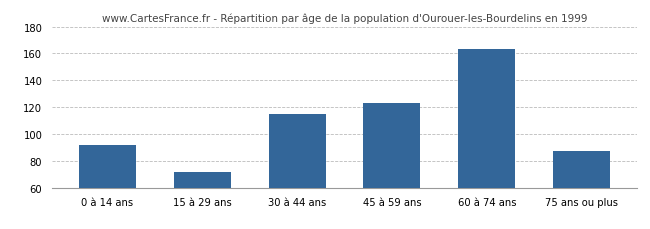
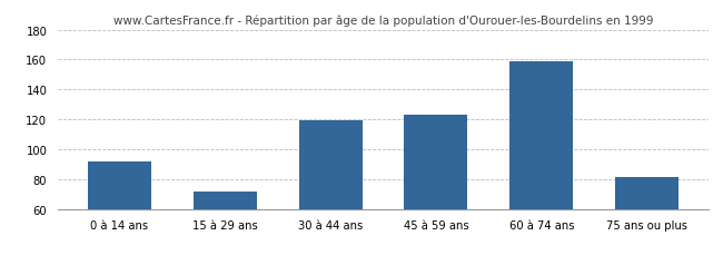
30 à 44 ans: 115 -> 119
60 à 74 ans: 163 -> 159
75 ans ou plus: 87 -> 81
